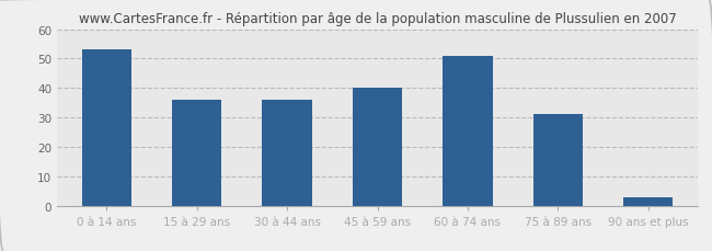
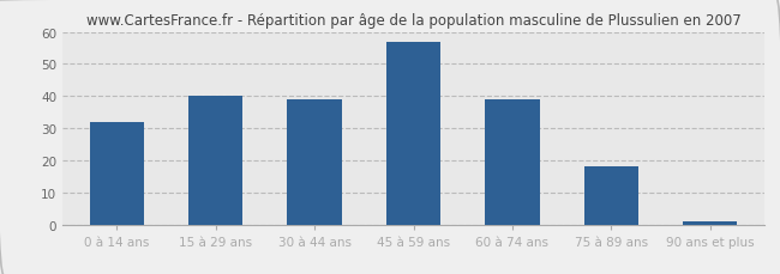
0 à 14 ans: 53 -> 32
15 à 29 ans: 36 -> 40
30 à 44 ans: 36 -> 39
45 à 59 ans: 40 -> 57
60 à 74 ans: 51 -> 39
75 à 89 ans: 31 -> 18
90 ans et plus: 3 -> 1
